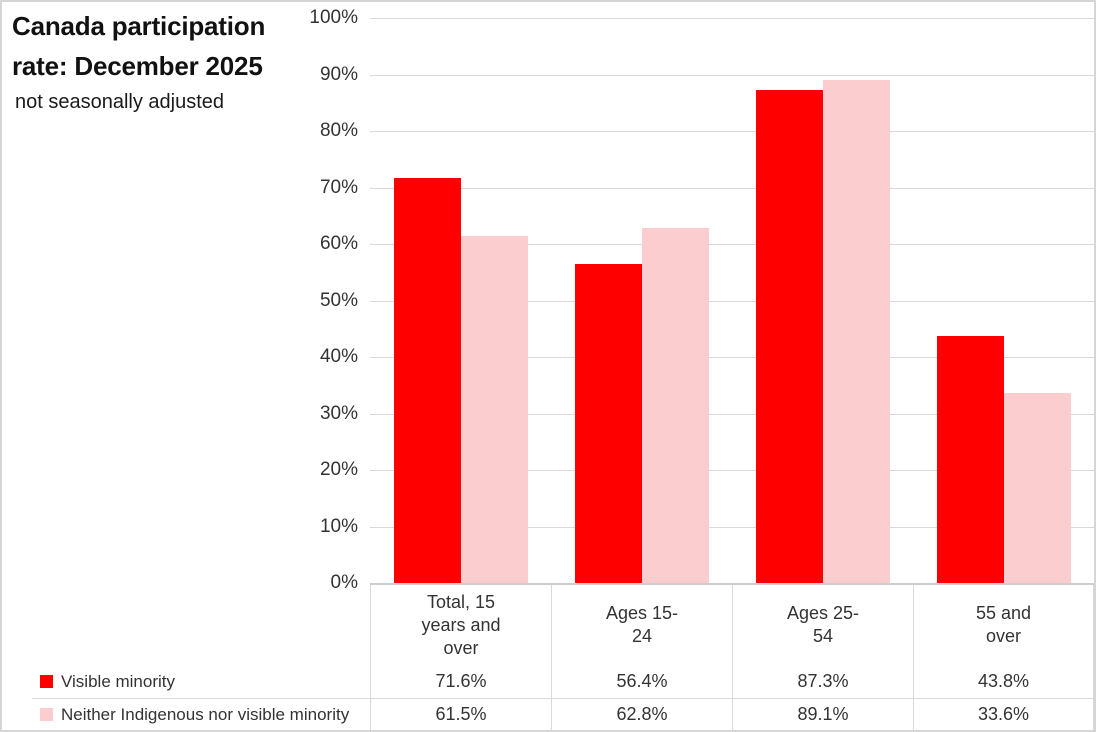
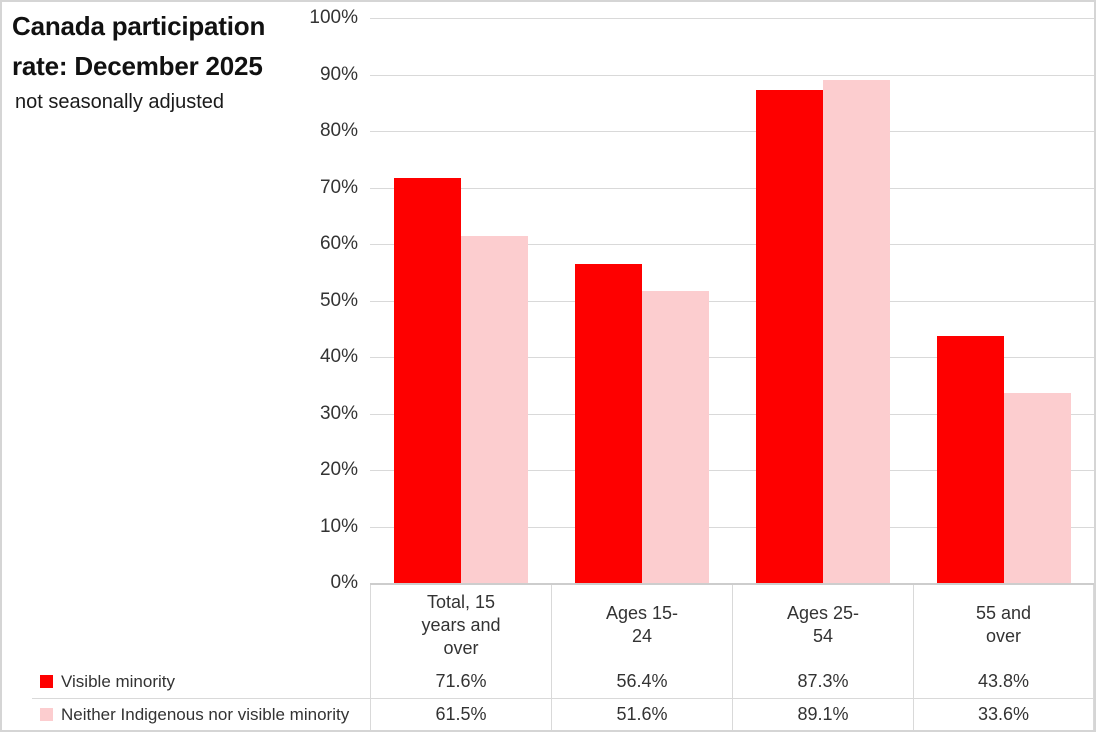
Neither Indigenous nor visible minority/Ages 15-24: 62.8% -> 51.6%
